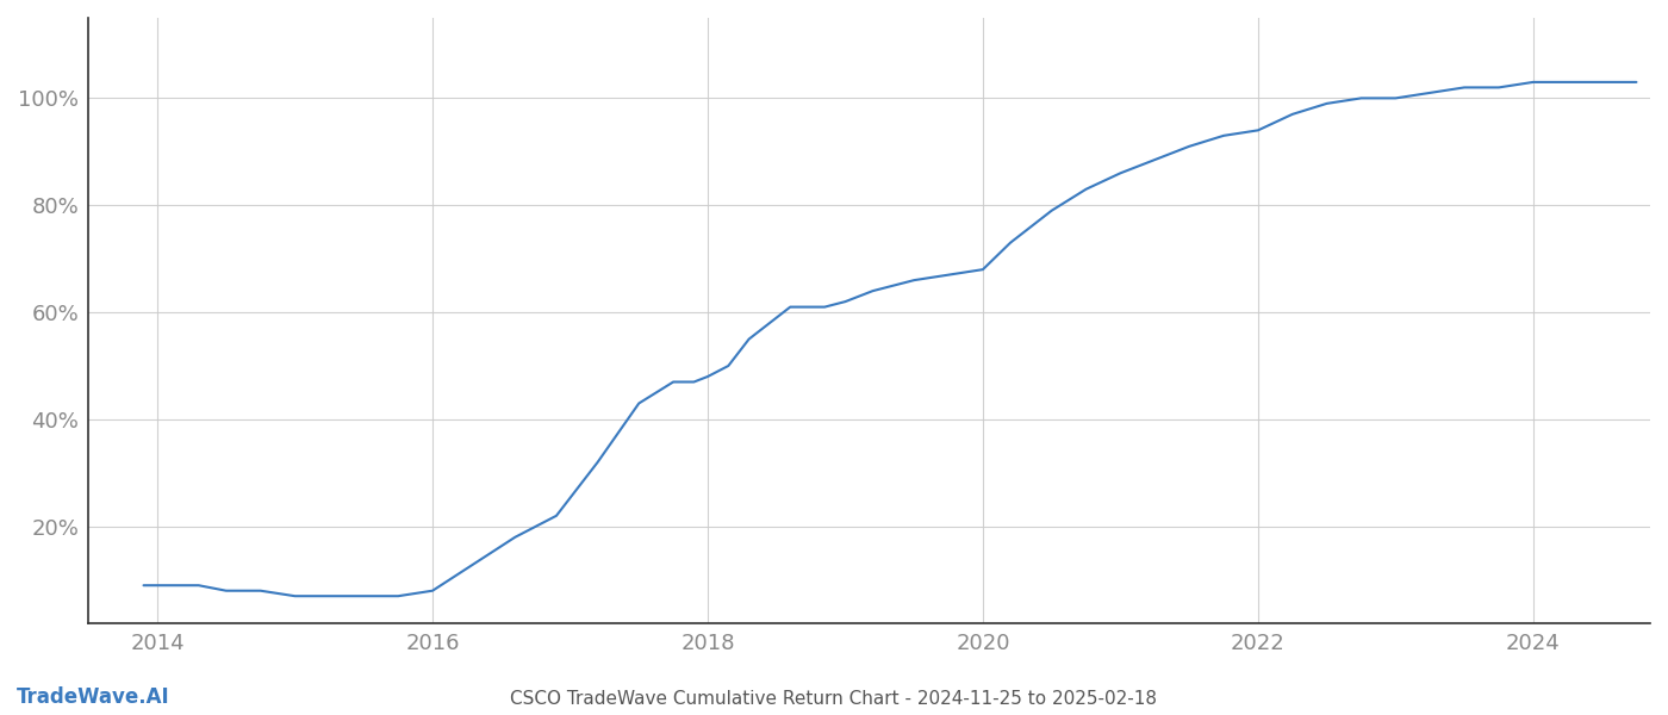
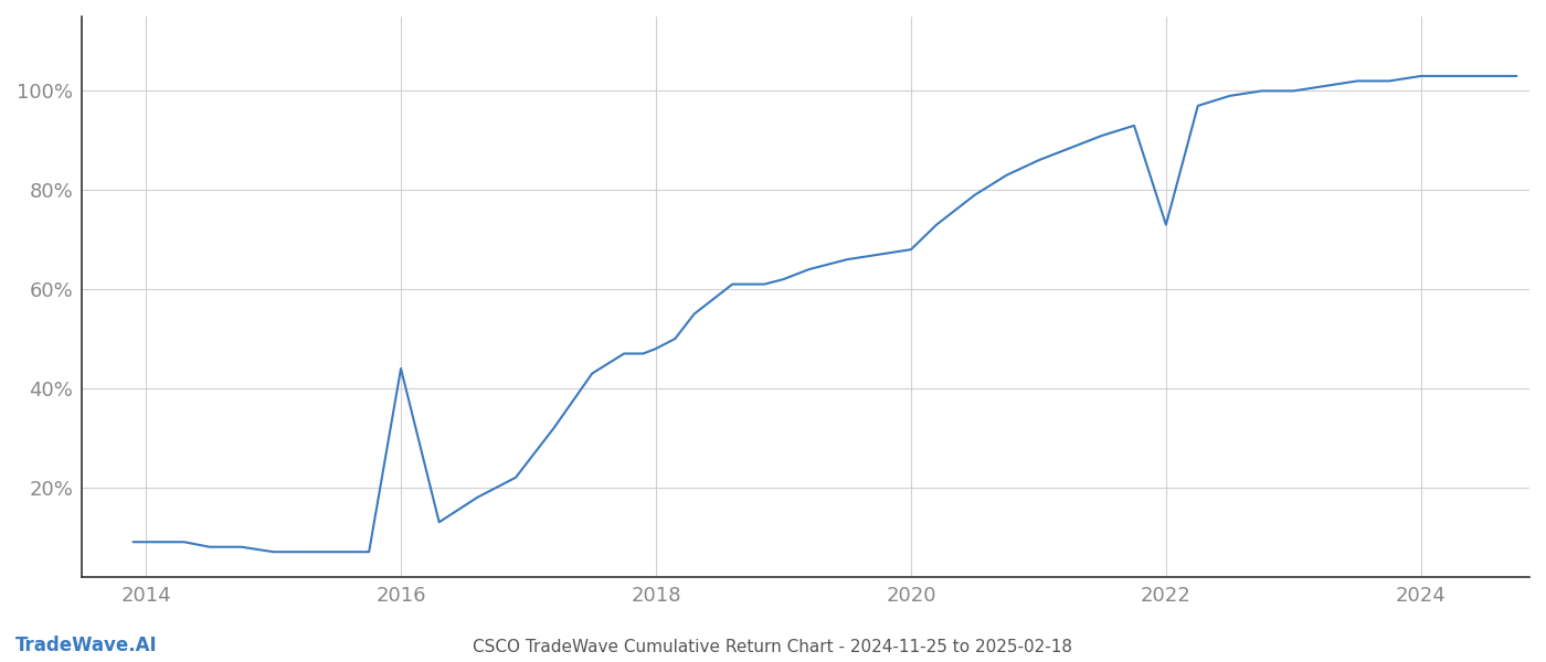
2016: 8% -> 44%
2022: 94% -> 73%
